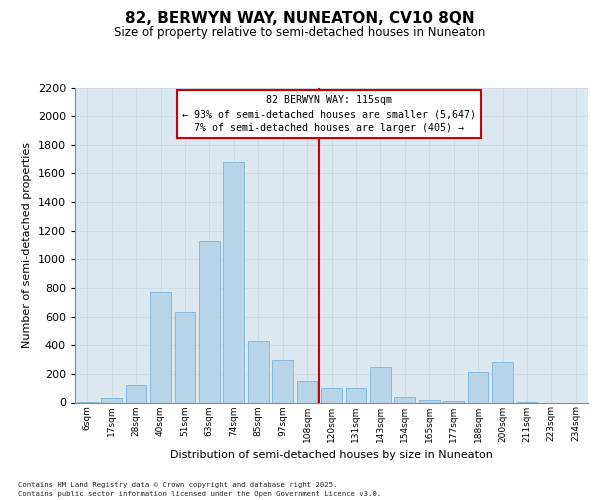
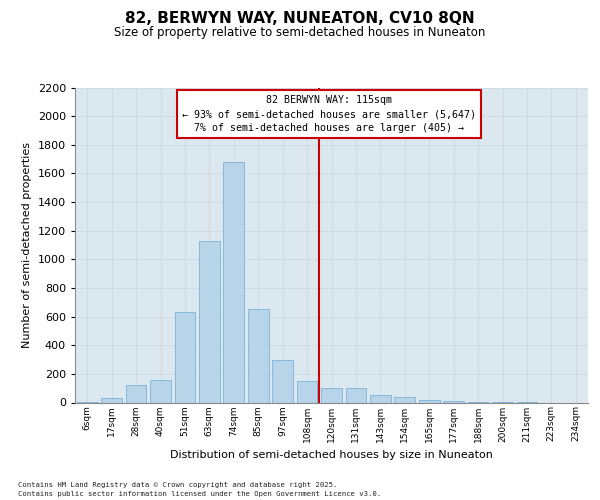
40sqm: 770 -> 160
85sqm: 430 -> 650
143sqm: 250 -> 50
188sqm: 210 -> 0
200sqm: 280 -> 0
